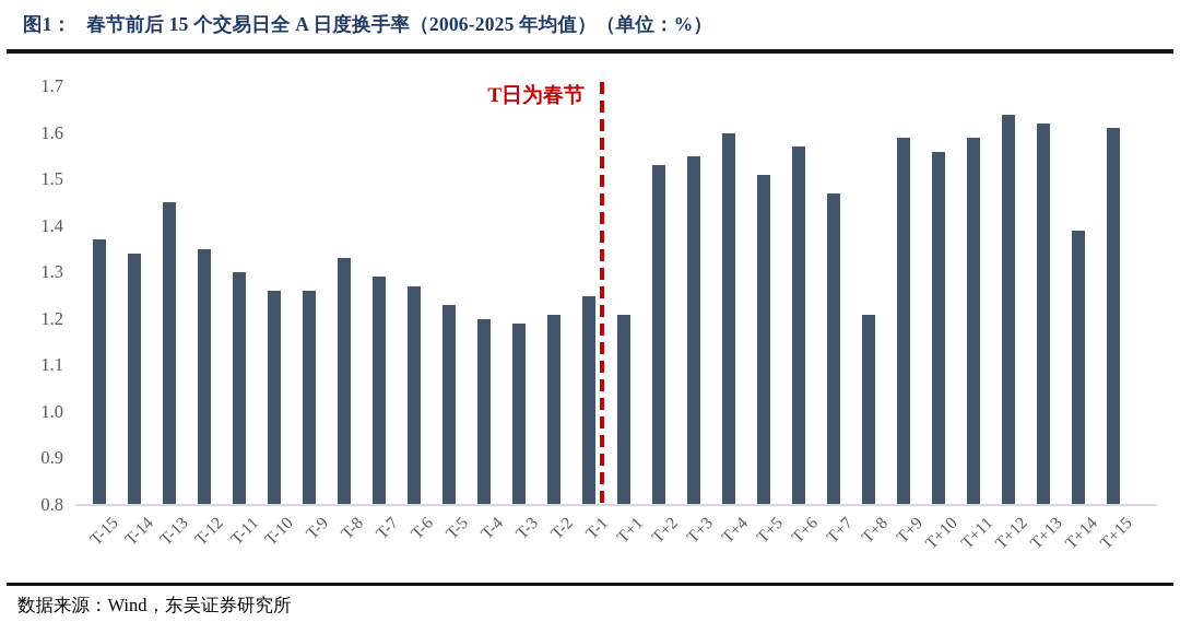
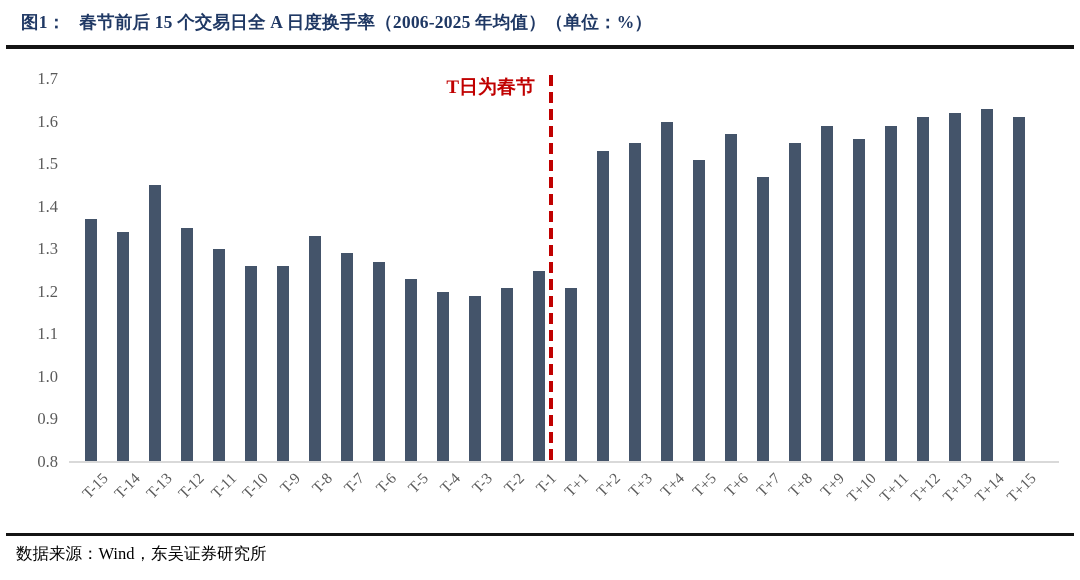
T+8: 1.21 -> 1.55
T+12: 1.64 -> 1.61
T+14: 1.39 -> 1.63
